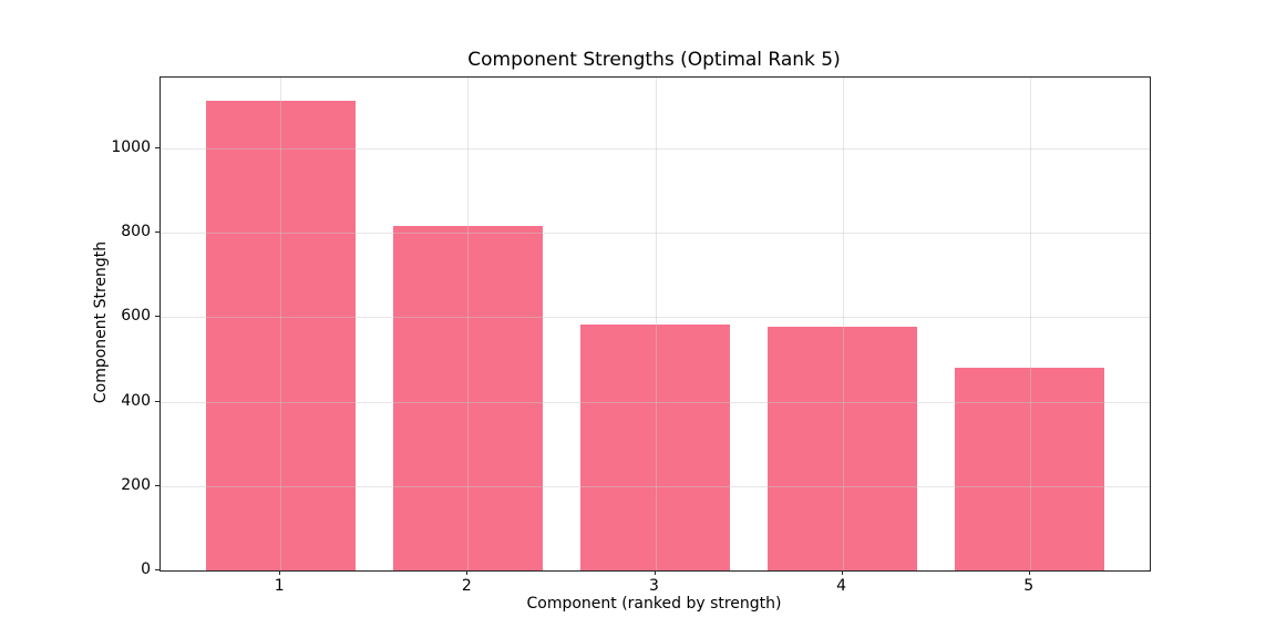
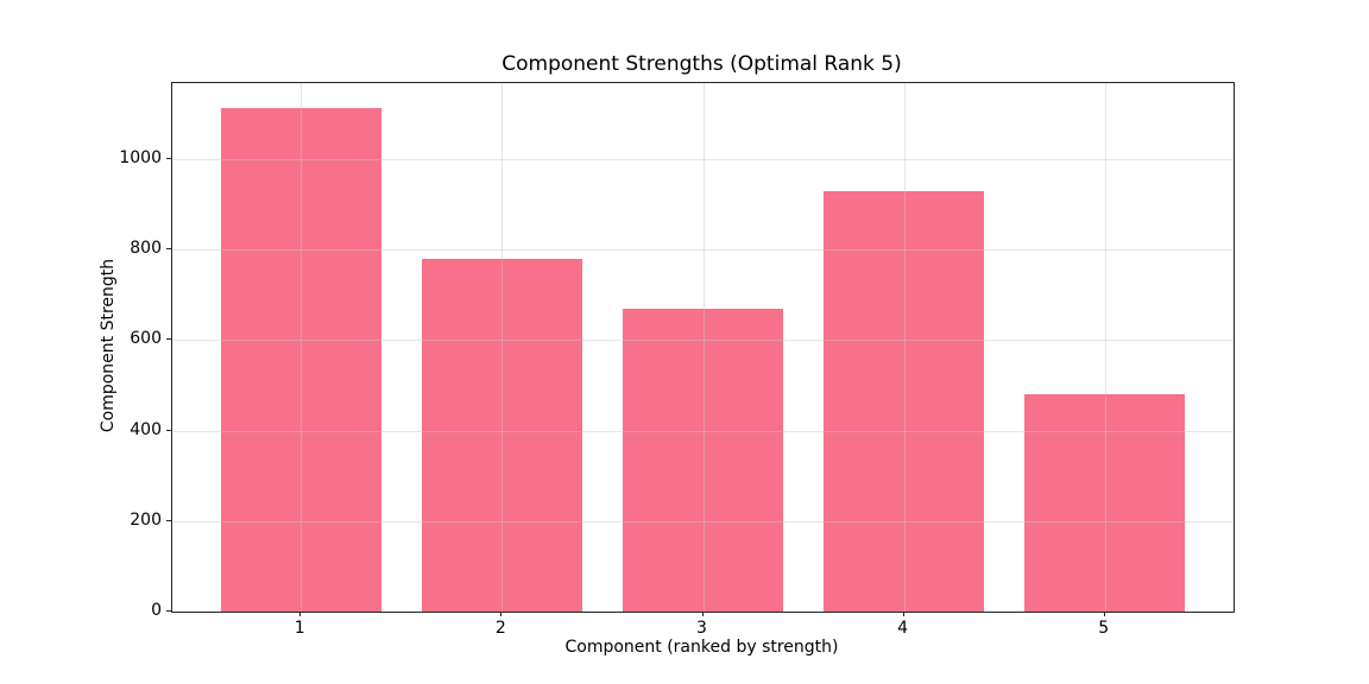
2: 820 -> 780
3: 580 -> 670
4: 580 -> 930
